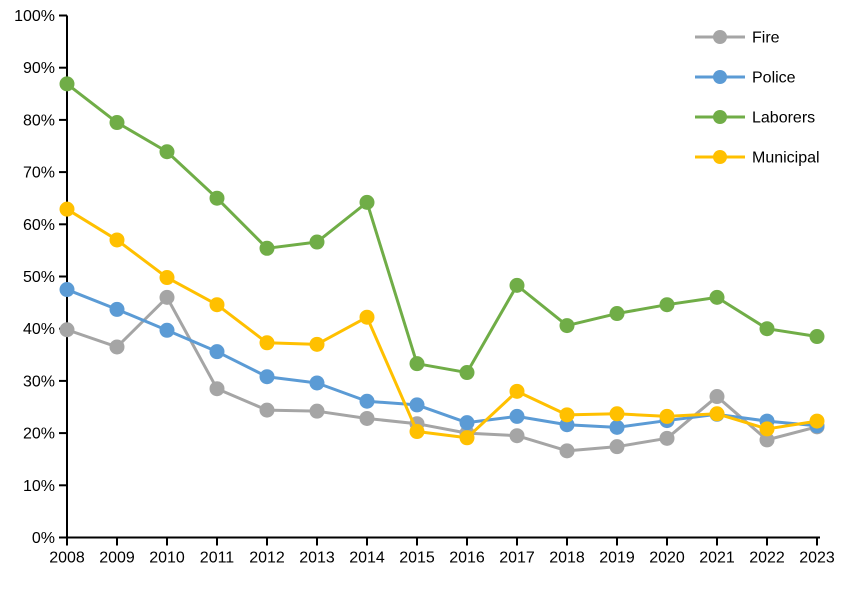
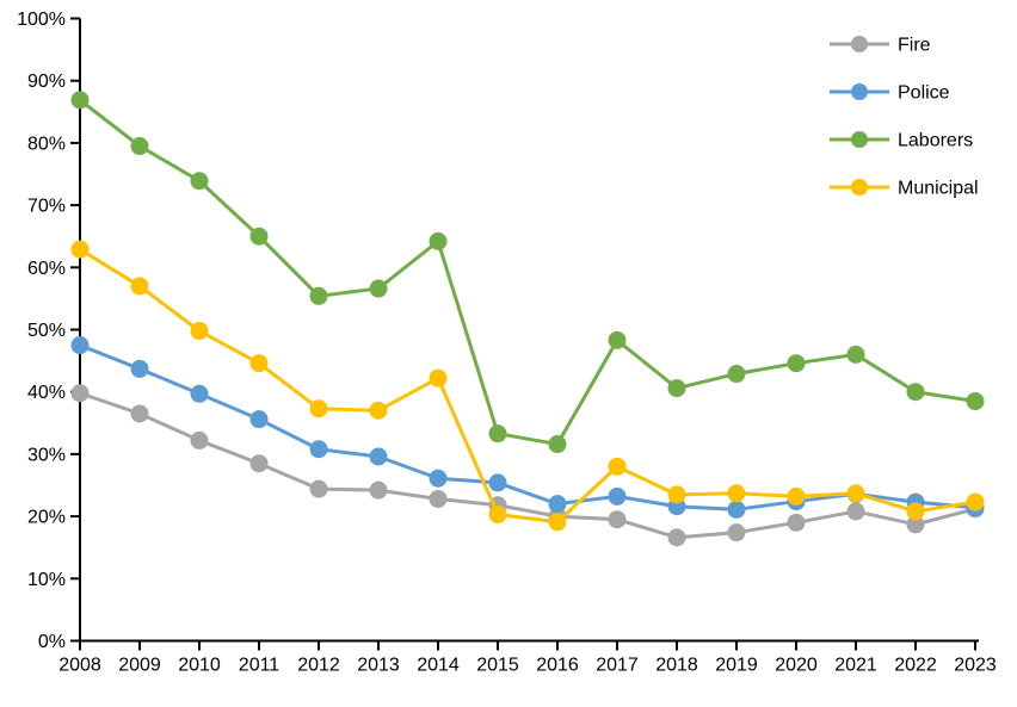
Fire/2010: 46% -> 32%
Fire/2021: 27% -> 21%
